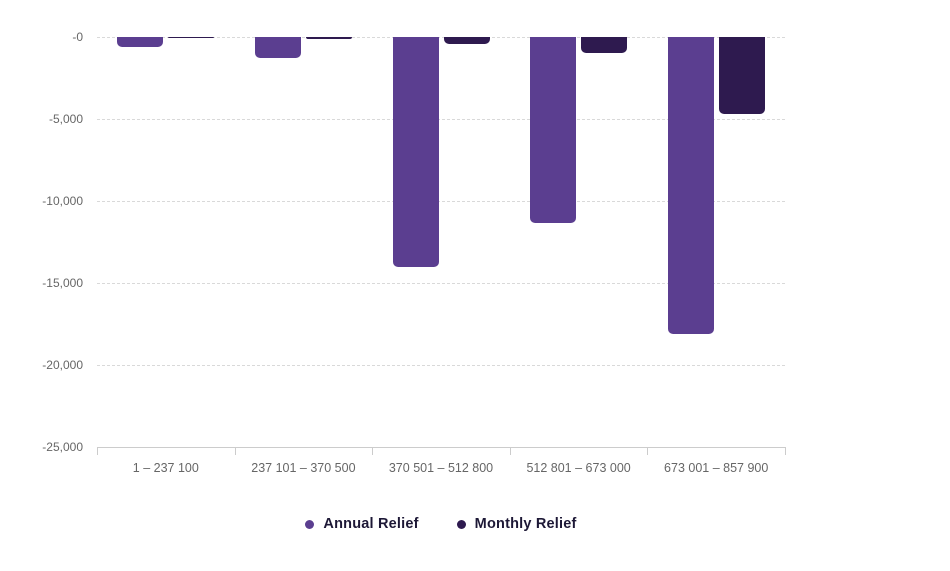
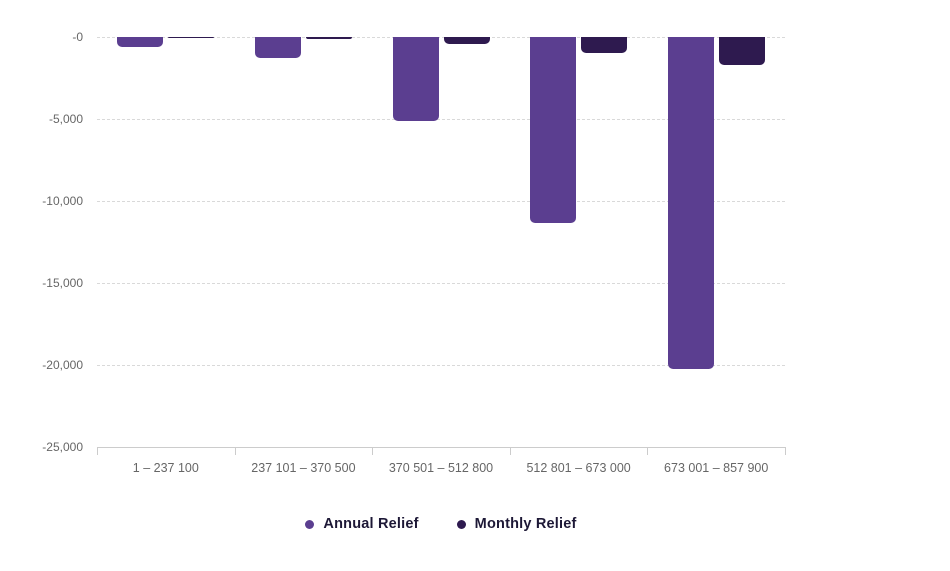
Annual Relief/370 501 – 512 800: -14000 -> -5200
Annual Relief/673 001 – 857 900: -18100 -> -20300
Monthly Relief/673 001 – 857 900: -4700 -> -1700
